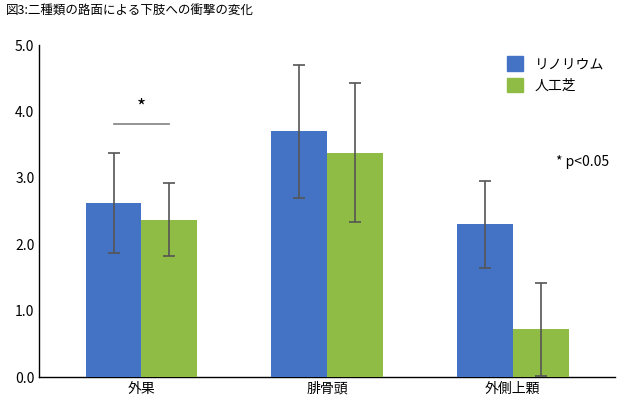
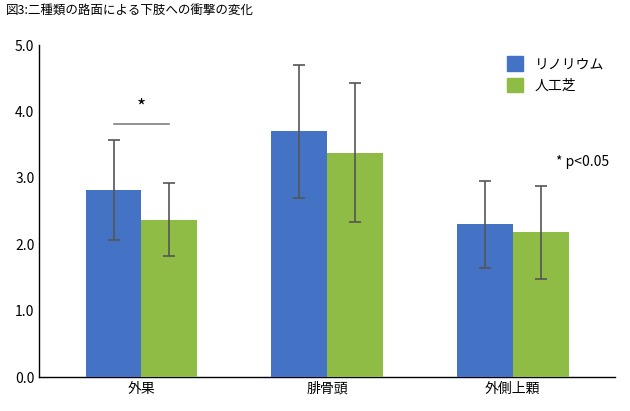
リノリウム/外果: 2.62 -> 2.82
人工芝/外側上顆: 0.72 -> 2.18
